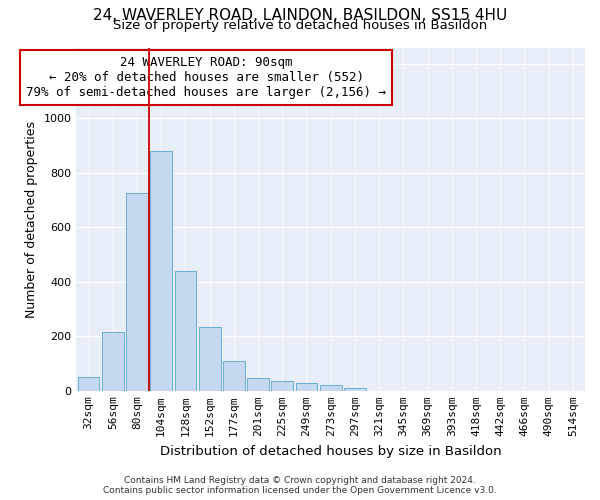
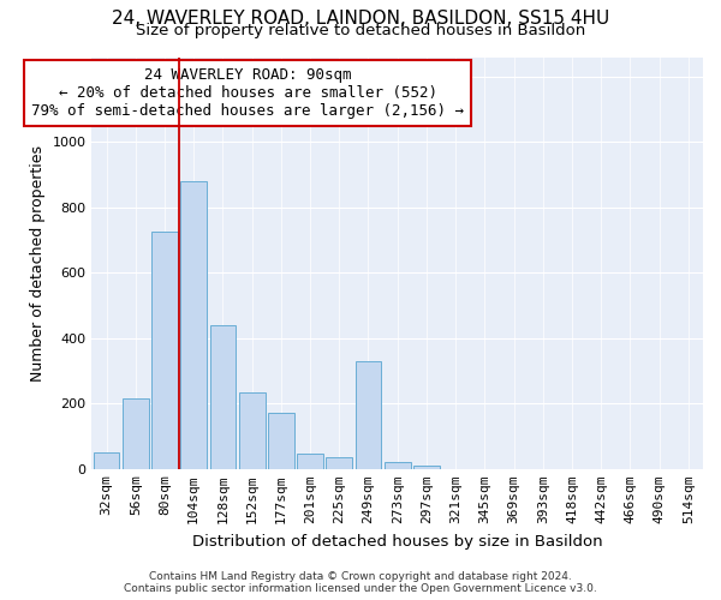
177sqm: 108 -> 170
249sqm: 27 -> 330
